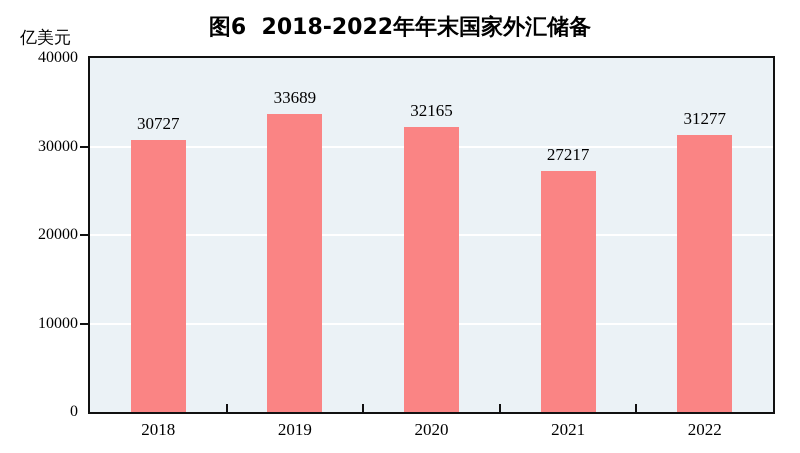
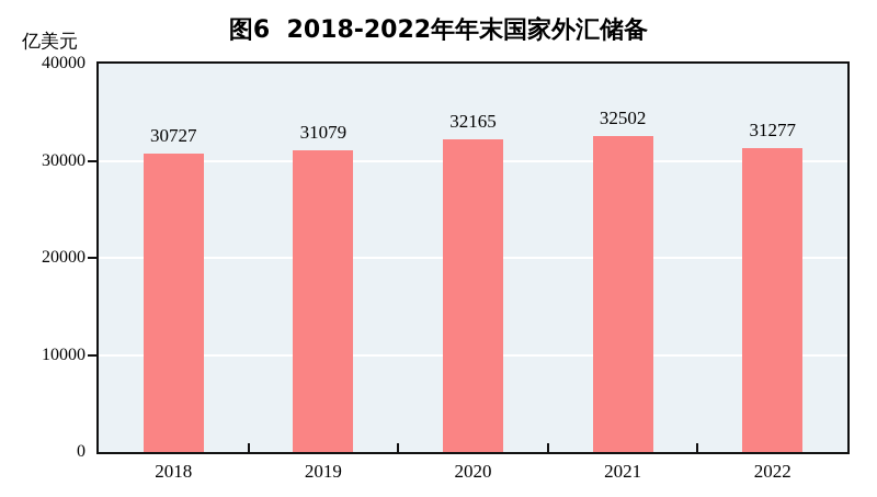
2019: 33689 -> 31079
2021: 27217 -> 32502
